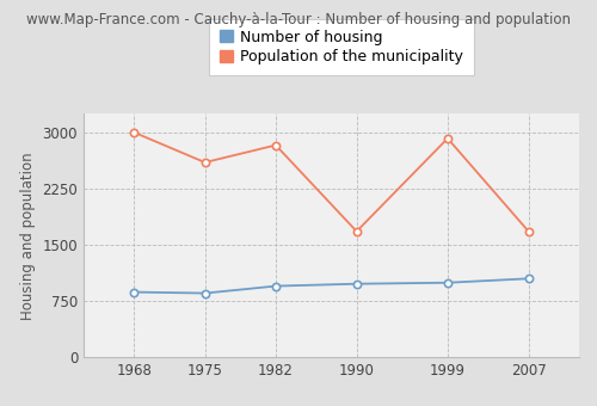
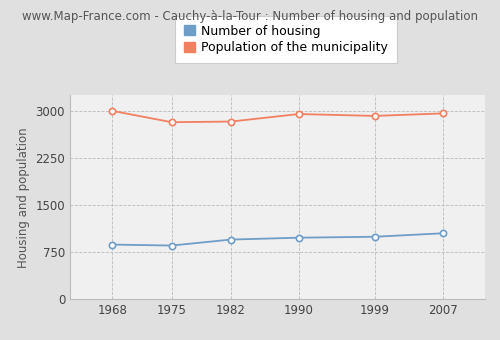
Population of the municipality/1975: 2600 -> 2820
Population of the municipality/1990: 1680 -> 2950
Population of the municipality/2007: 1680 -> 2960
